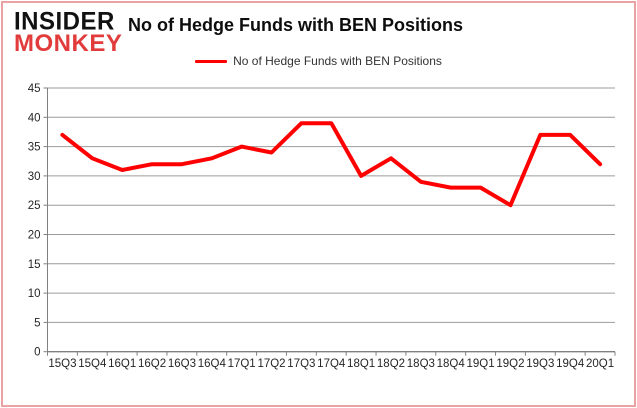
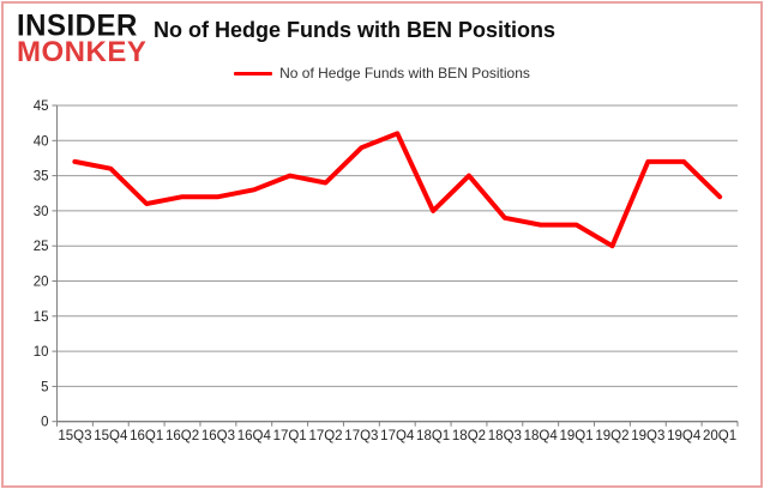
15Q4: 33 -> 36
17Q4: 39 -> 41
18Q2: 33 -> 35
